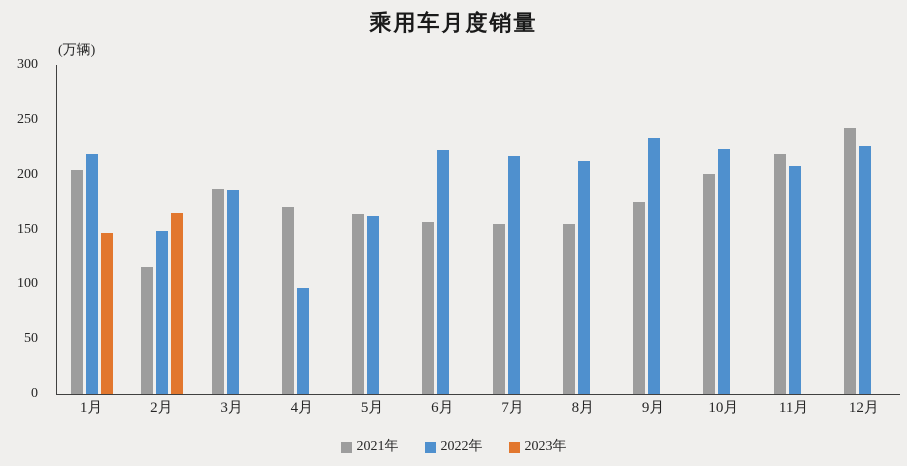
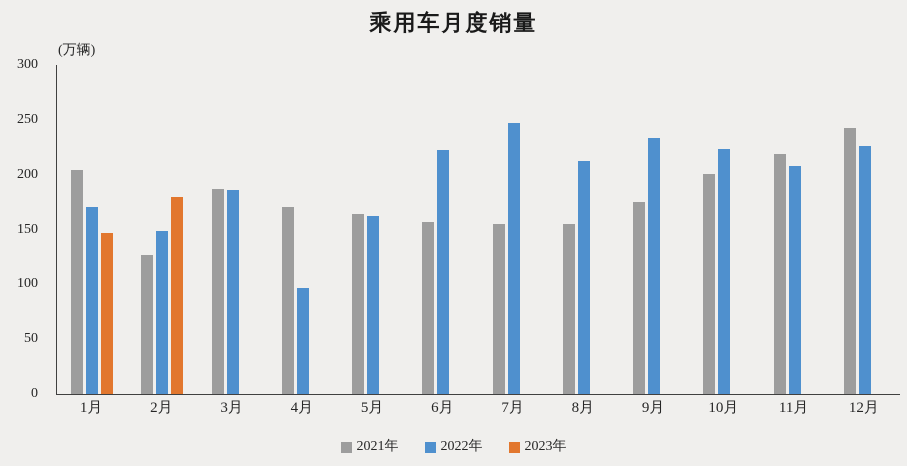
2022年/1月: 219 -> 171
2021年/2月: 116 -> 127
2023年/2月: 165 -> 180
2022年/7月: 217 -> 247
